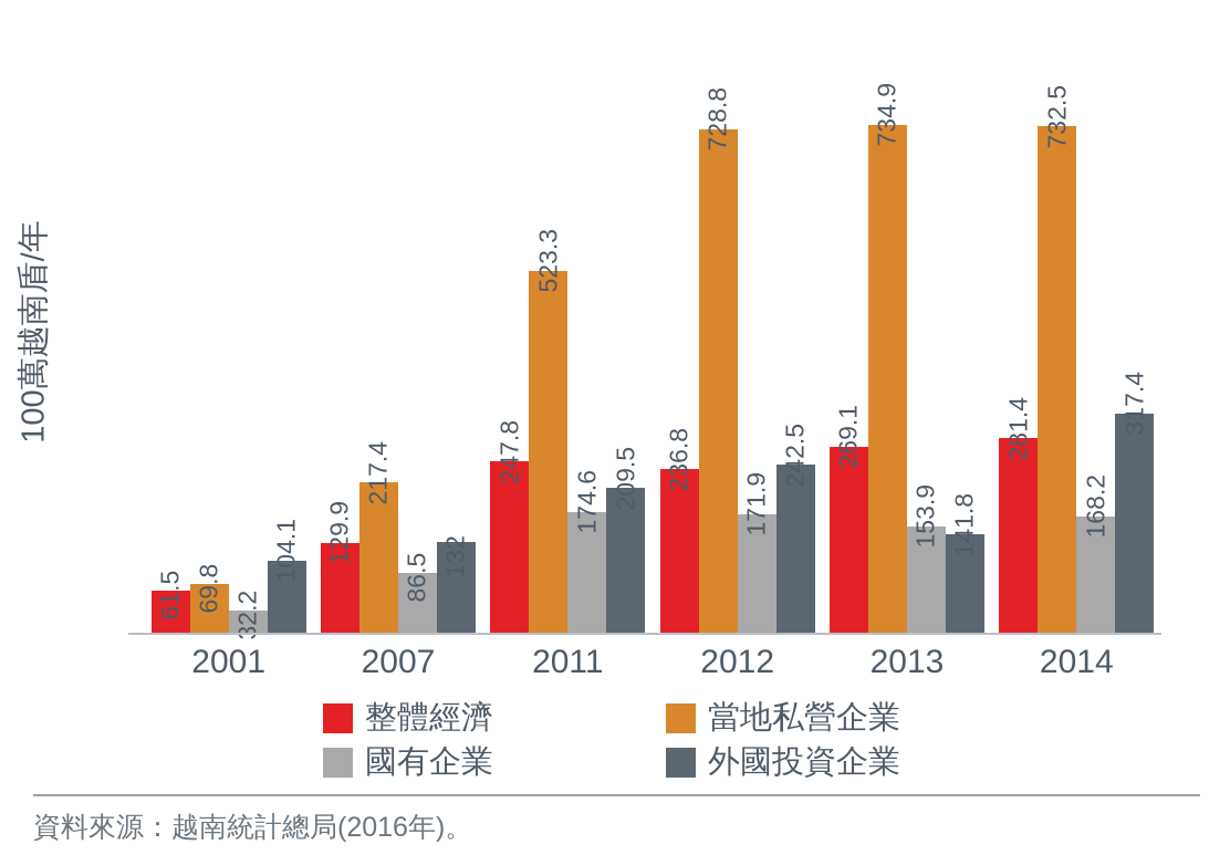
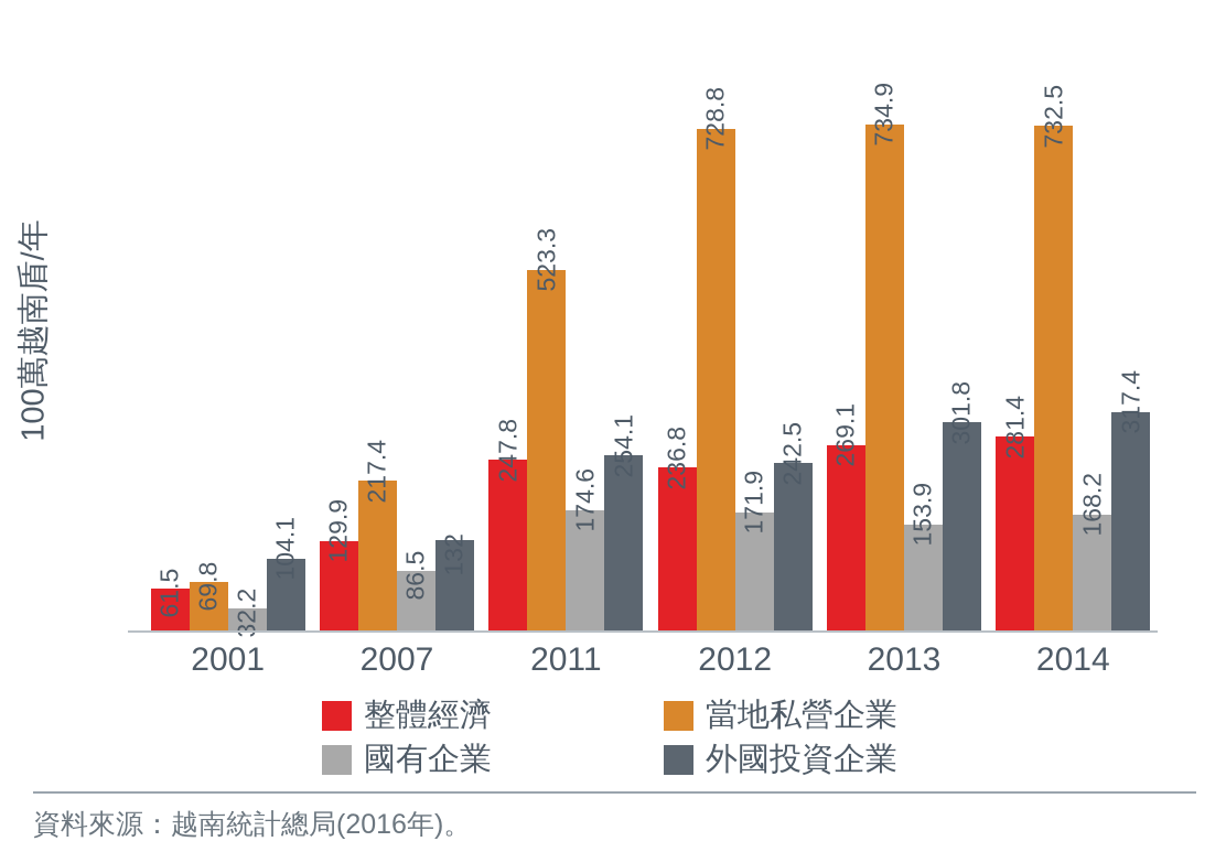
外國投資企業/2011: 209.5 -> 254.1
外國投資企業/2013: 141.8 -> 301.8
